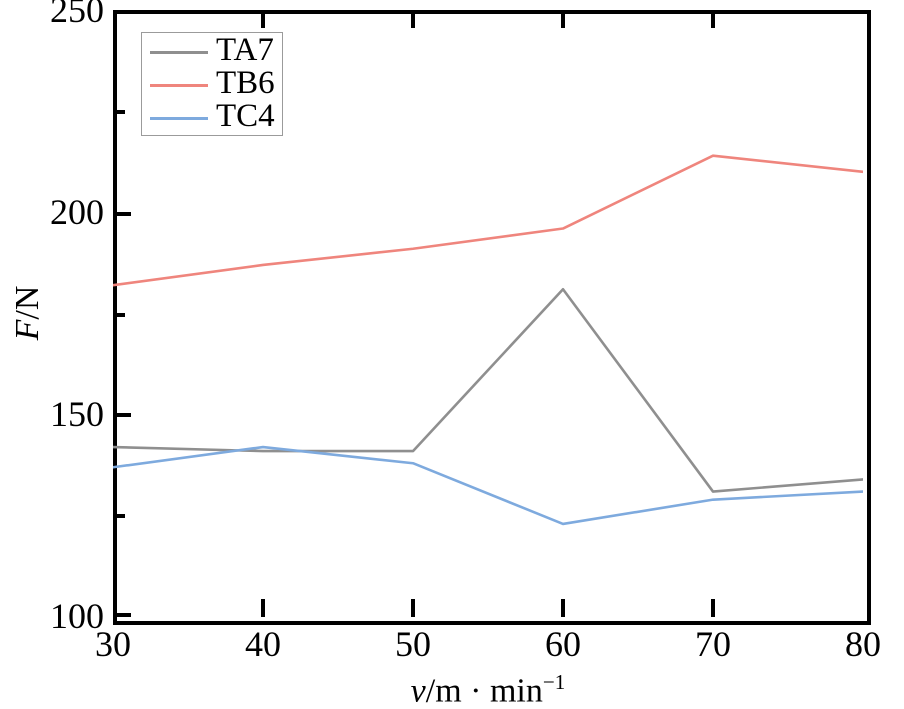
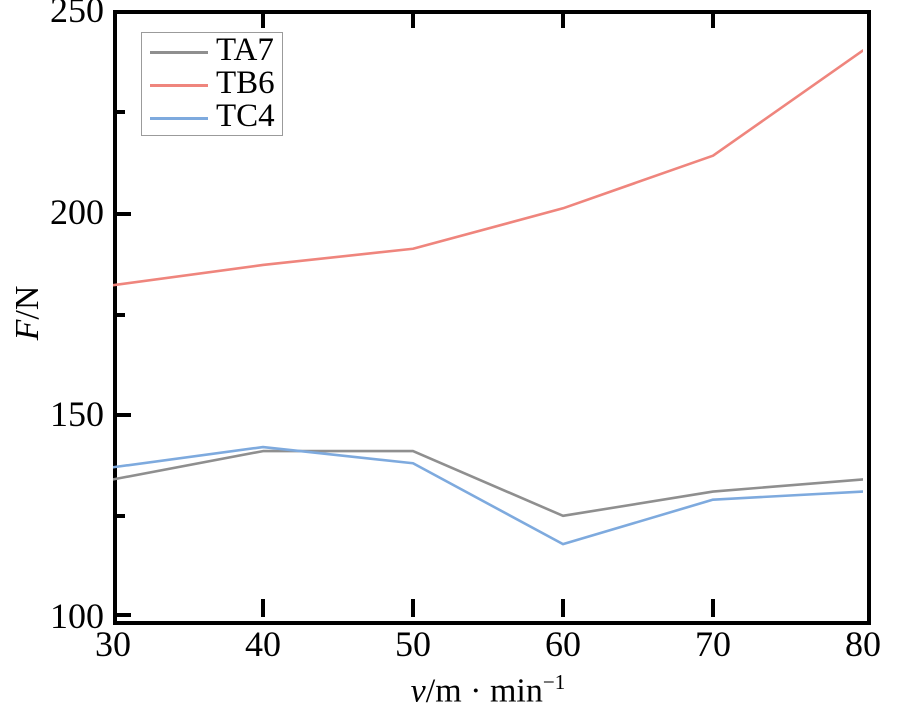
TA7/30: 142 -> 134
TA7/60: 181 -> 125
TB6/60: 196 -> 201
TC4/60: 123 -> 118
TB6/80: 210 -> 240
